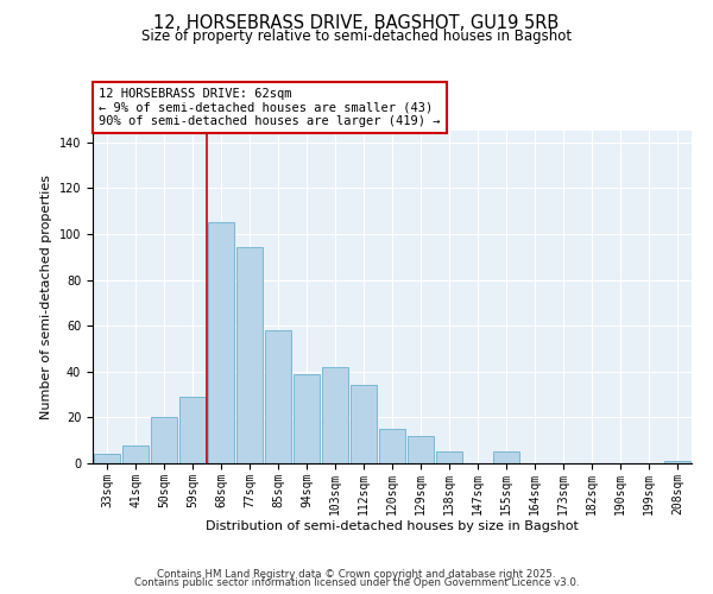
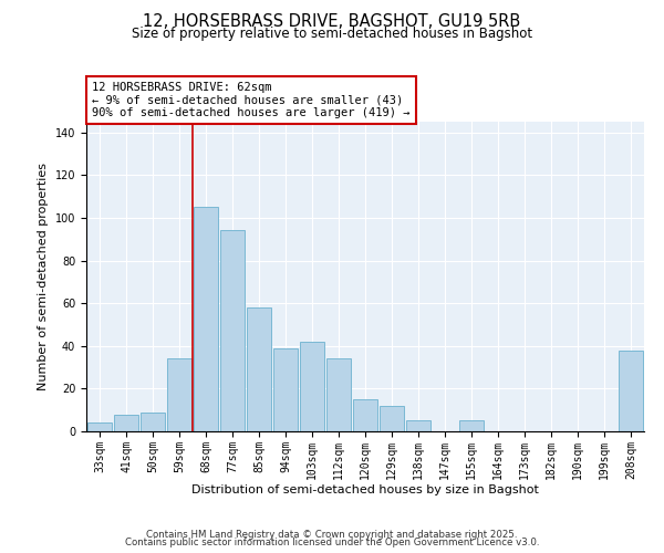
50sqm: 20 -> 9
59sqm: 29 -> 34
208sqm: 1 -> 38
